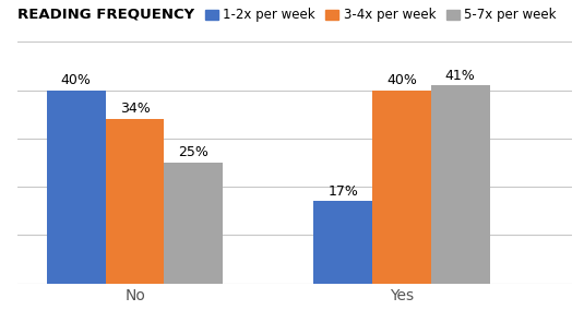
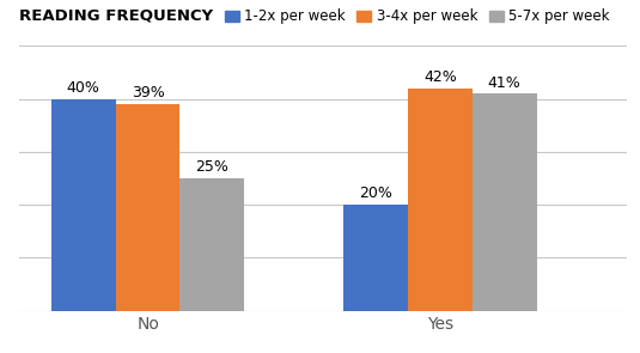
3-4x per week/No: 34% -> 39%
1-2x per week/Yes: 17% -> 20%
3-4x per week/Yes: 40% -> 42%
